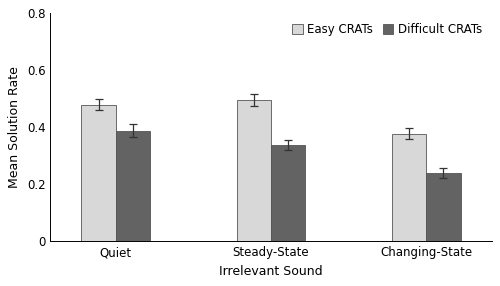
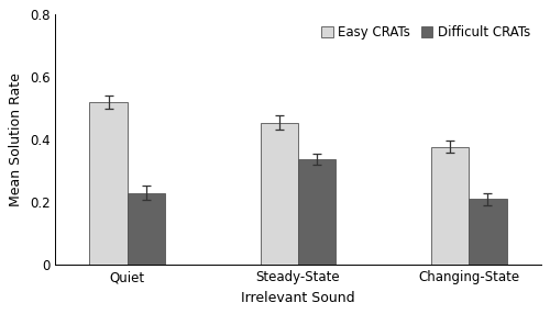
Easy CRATs/Quiet: 0.480 -> 0.520
Difficult CRATs/Quiet: 0.388 -> 0.230
Easy CRATs/Steady-State: 0.495 -> 0.455
Difficult CRATs/Changing-State: 0.240 -> 0.210
